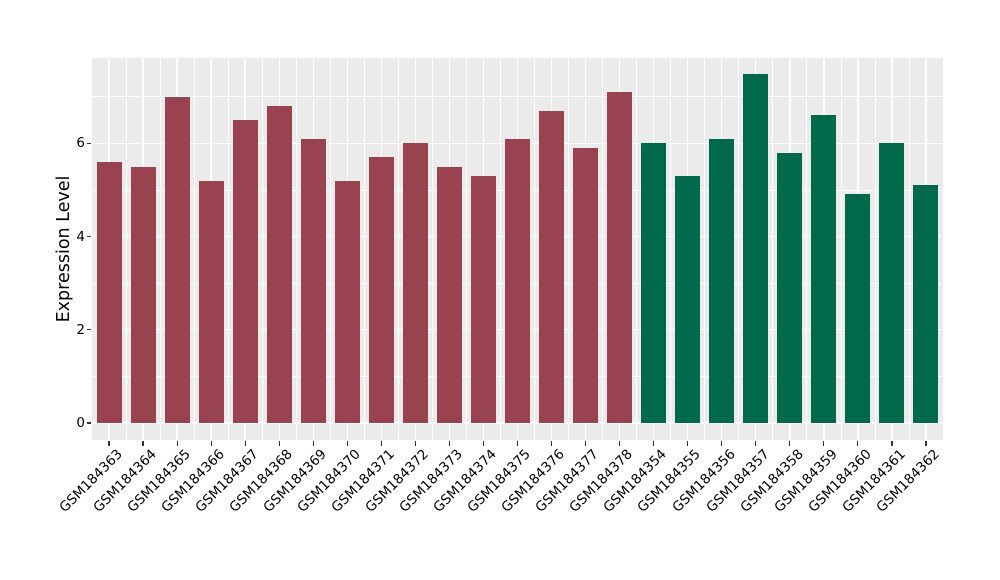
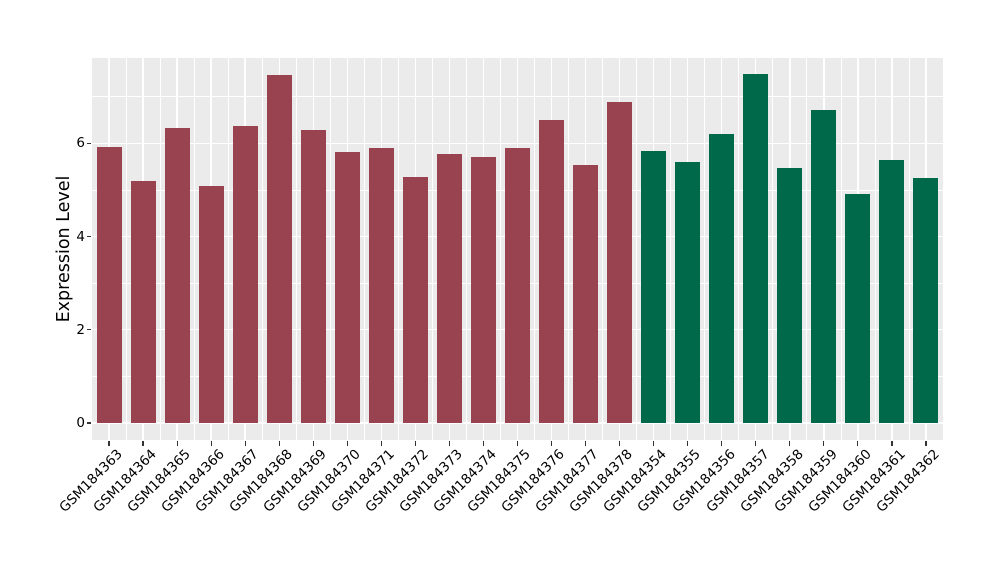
GSM184363: 5.6 -> 5.9
GSM184364: 5.5 -> 5.2
GSM184365: 7.0 -> 6.3
GSM184366: 5.2 -> 5.1
GSM184367: 6.5 -> 6.4
GSM184368: 6.8 -> 7.5
GSM184369: 6.1 -> 6.3
GSM184370: 5.2 -> 5.8
GSM184371: 5.7 -> 5.9
GSM184372: 6.0 -> 5.3
GSM184373: 5.5 -> 5.8
GSM184374: 5.3 -> 5.7
GSM184375: 6.1 -> 5.9
GSM184376: 6.7 -> 6.5
GSM184377: 5.9 -> 5.5
GSM184378: 7.1 -> 6.9
GSM184354: 6.0 -> 5.8
GSM184355: 5.3 -> 5.6
GSM184356: 6.1 -> 6.2
GSM184358: 5.8 -> 5.5
GSM184359: 6.6 -> 6.7
GSM184361: 6.0 -> 5.7
GSM184362: 5.1 -> 5.3
